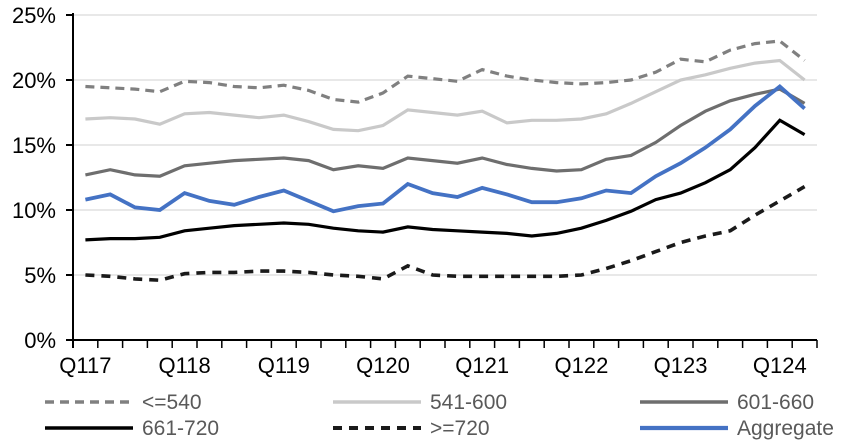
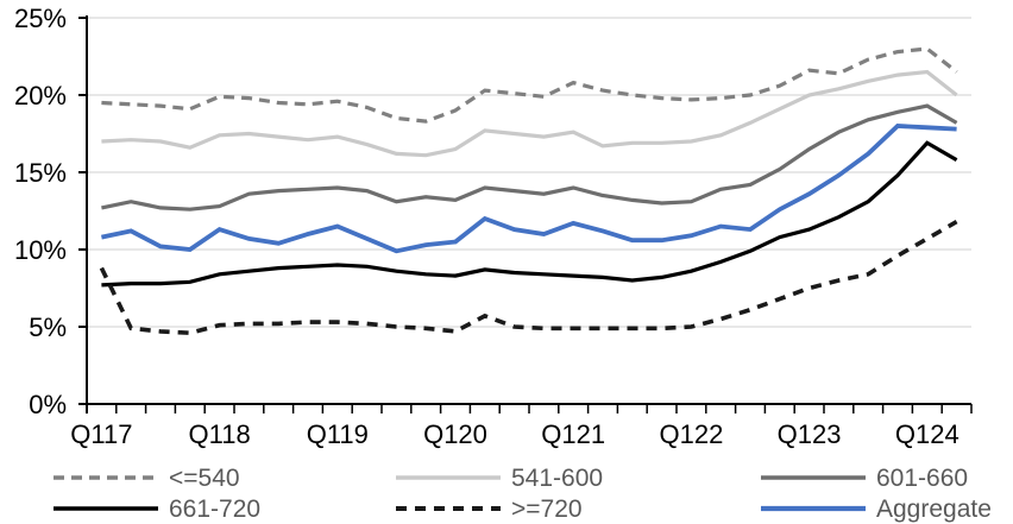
>=720/Q117: 5.0% -> 8.8%
601-660/Q118: 13.4% -> 12.8%
Aggregate/Q124: 19.5% -> 17.9%
